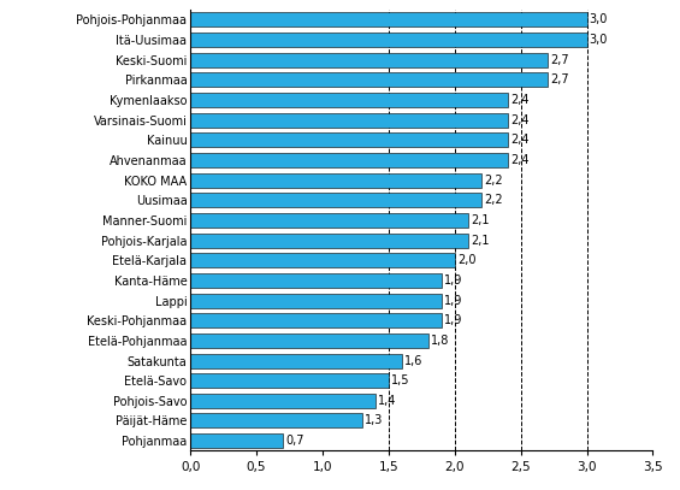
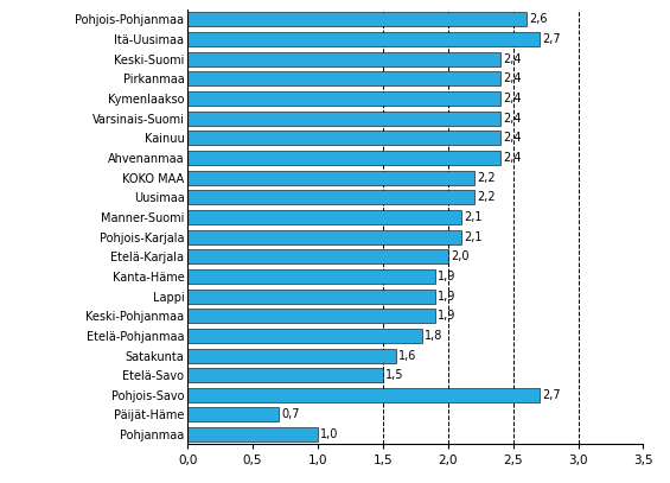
Pohjois-Pohjanmaa: 3,0 -> 2,6
Itä-Uusimaa: 3,0 -> 2,7
Keski-Suomi: 2,7 -> 2,4
Pirkanmaa: 2,7 -> 2,4
Pohjois-Savo: 1,4 -> 2,7
Päijät-Häme: 1,3 -> 0,7
Pohjanmaa: 0,7 -> 1,0
